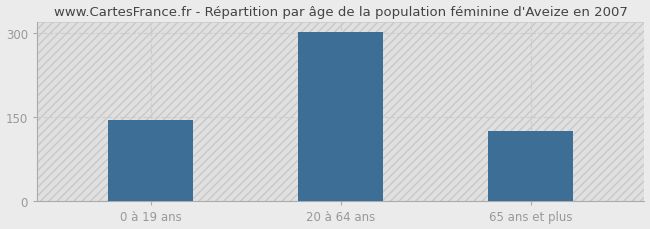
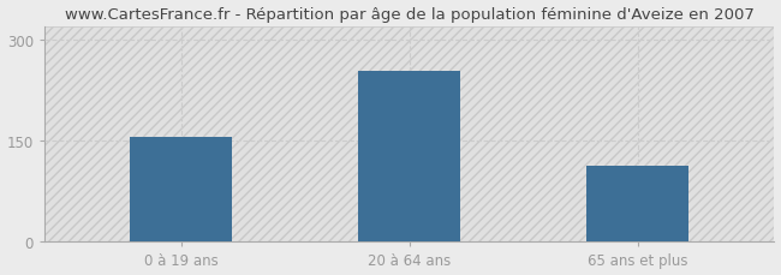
0 à 19 ans: 144 -> 156
20 à 64 ans: 301 -> 254
65 ans et plus: 126 -> 112
